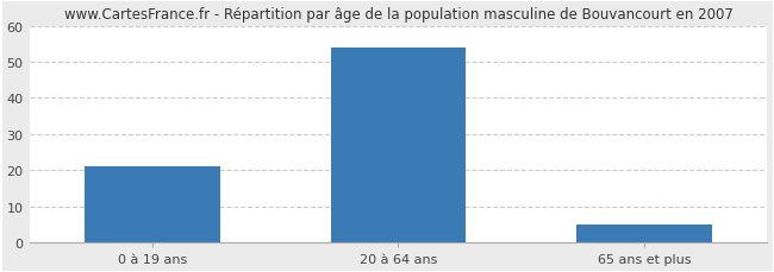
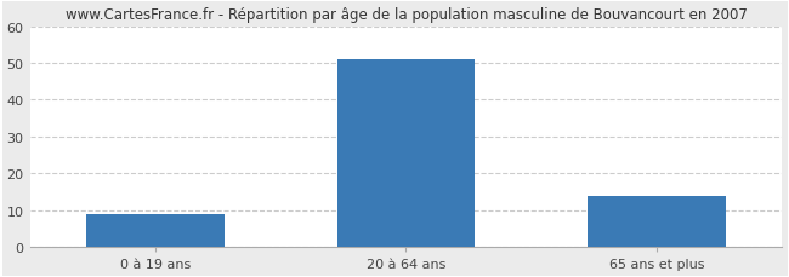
0 à 19 ans: 21 -> 9
20 à 64 ans: 54 -> 51
65 ans et plus: 5 -> 14
